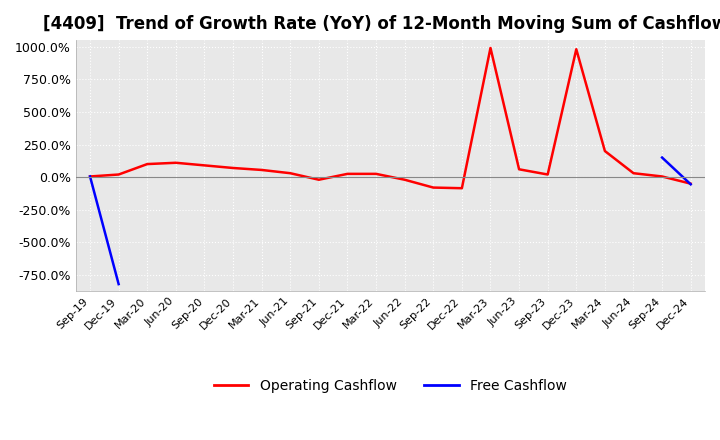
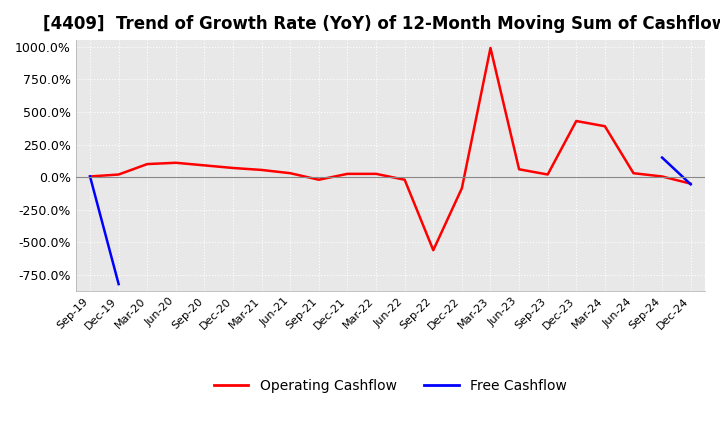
Sep-22: -80% -> -560%
Dec-23: 980% -> 430%
Mar-24: 200% -> 390%
